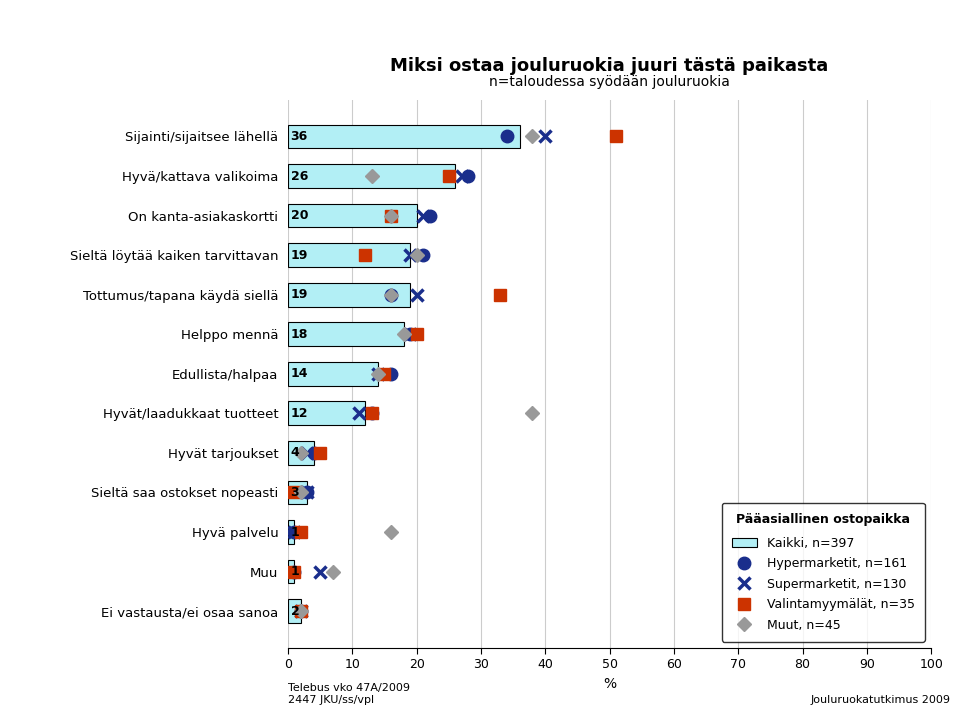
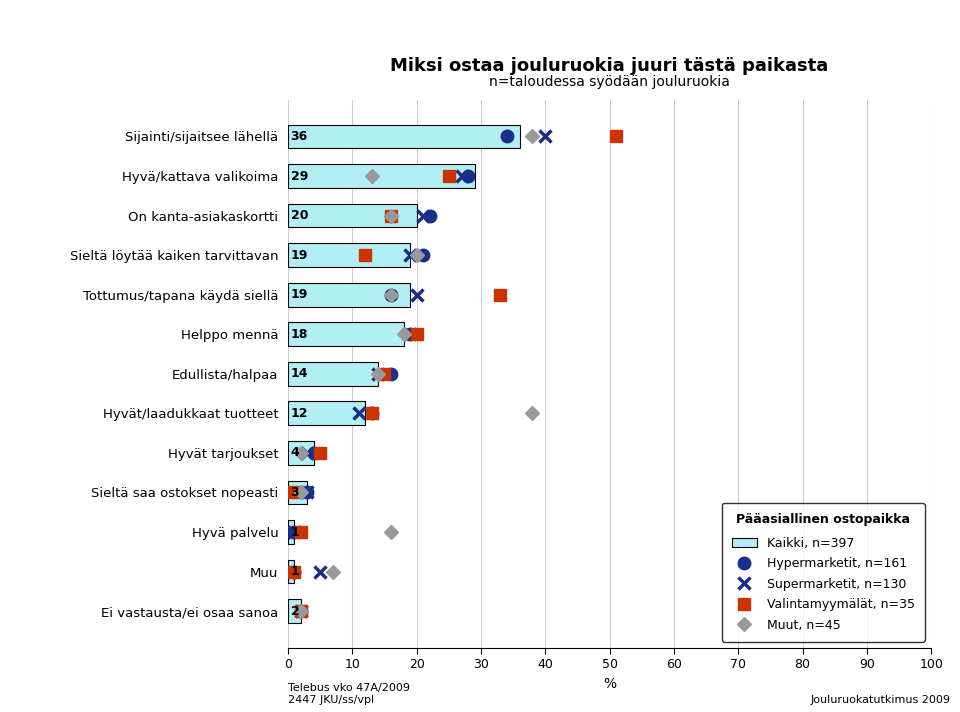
Hyvä/kattava valikoima: 26 -> 29
